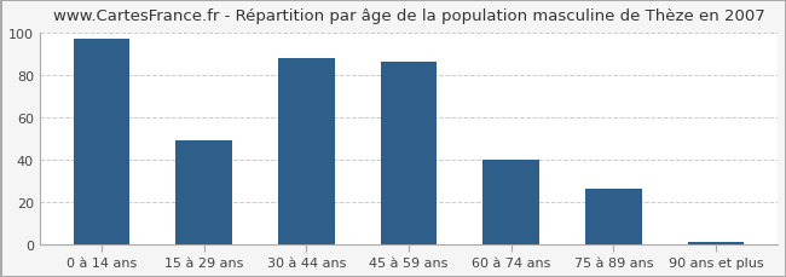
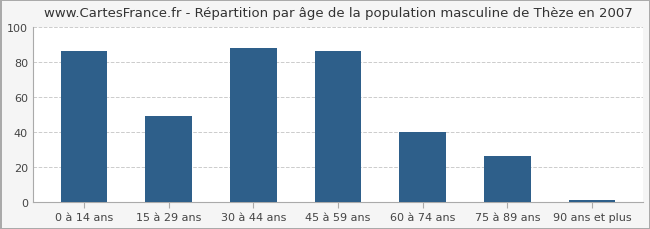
0 à 14 ans: 97 -> 86
